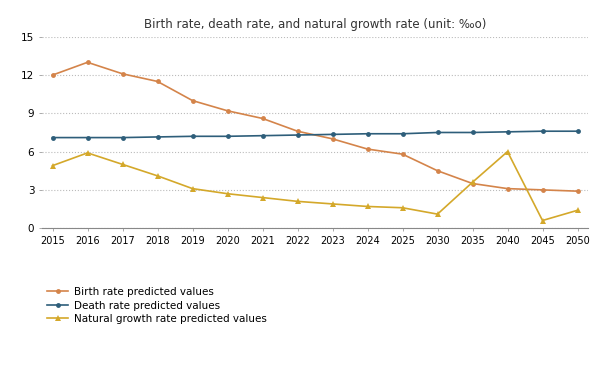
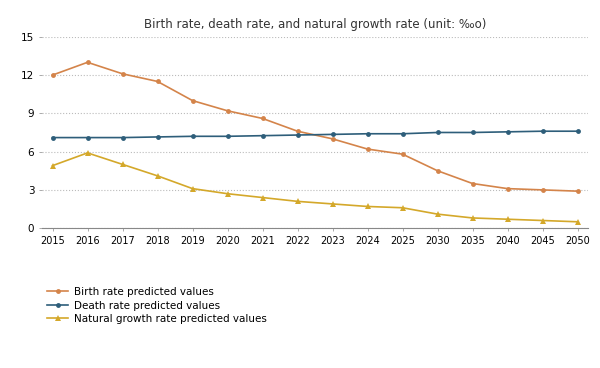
Natural growth rate predicted values/2035: 3.6 -> 0.8
Natural growth rate predicted values/2040: 6.0 -> 0.7
Natural growth rate predicted values/2050: 1.4 -> 0.5
